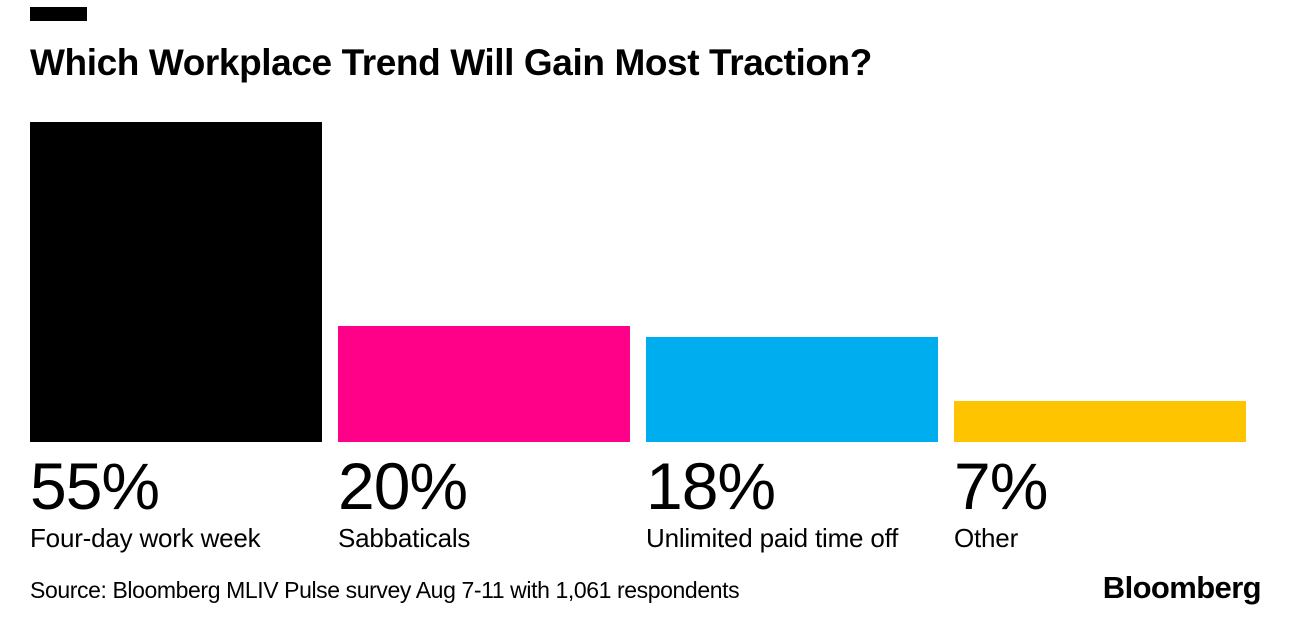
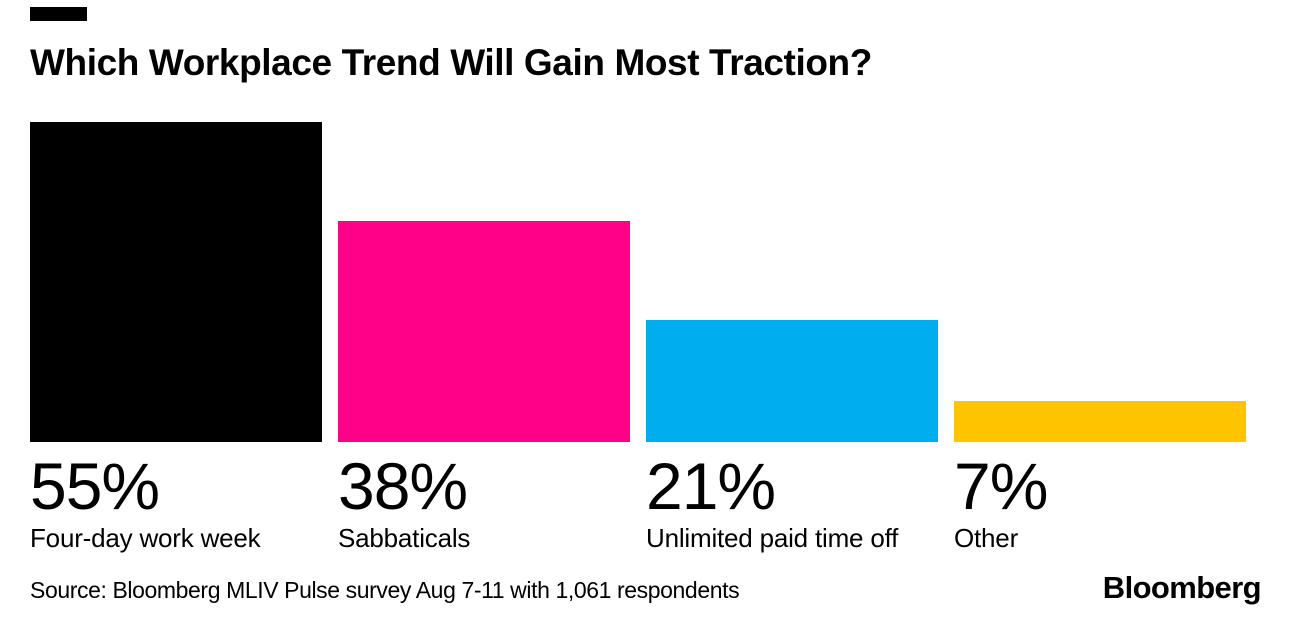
Sabbaticals: 20% -> 38%
Unlimited paid time off: 18% -> 21%
